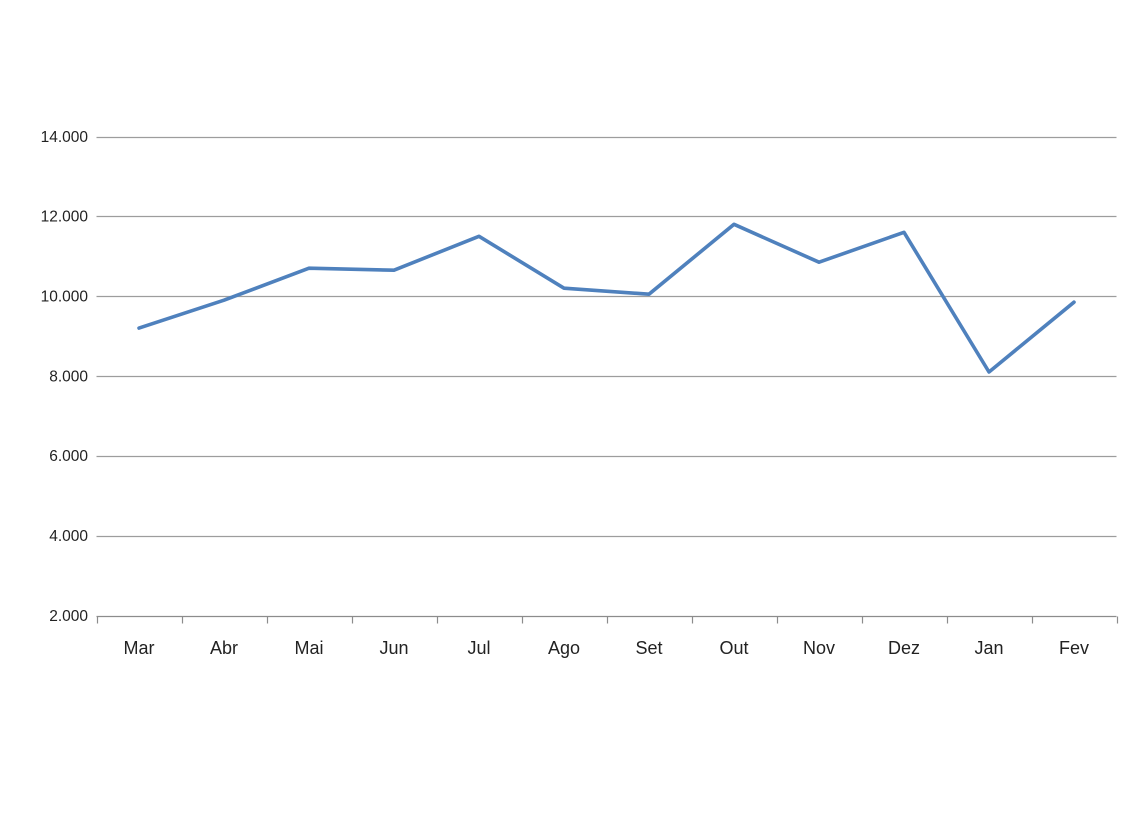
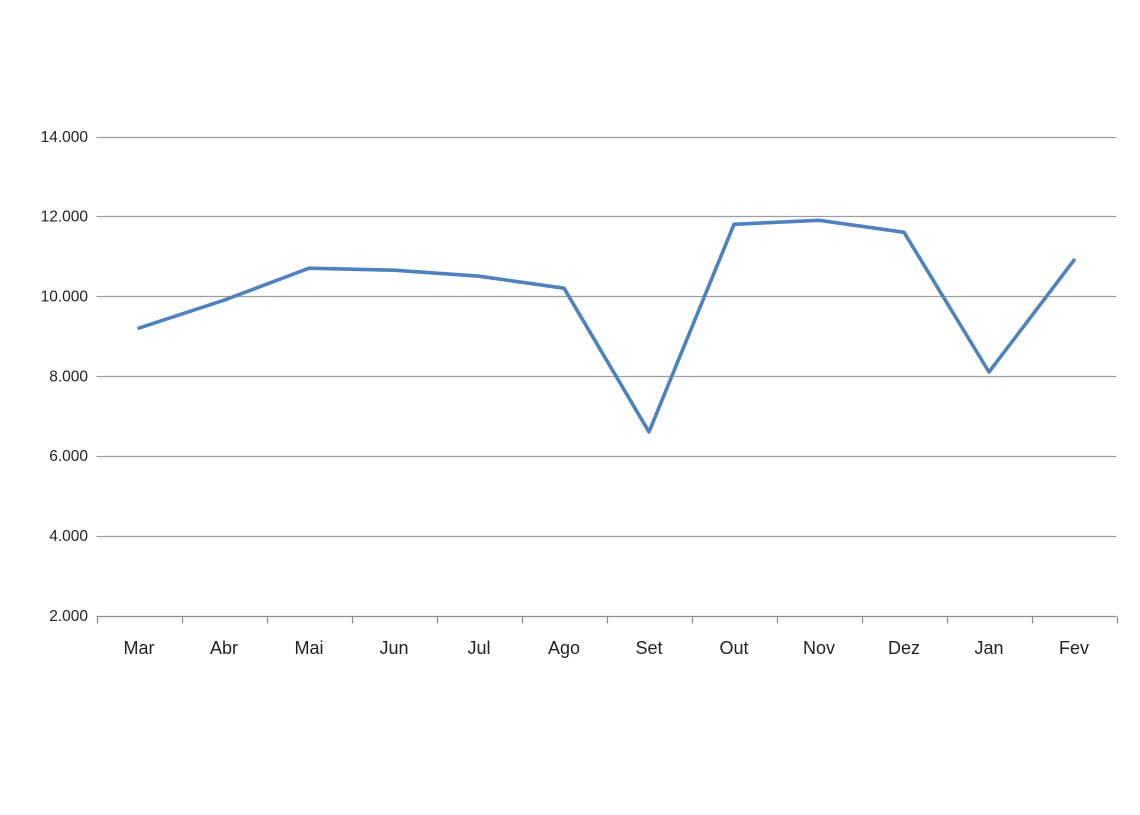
Jul: 11500 -> 10500
Set: 10000 -> 6600
Nov: 10800 -> 11900
Fev: 9800 -> 10900
